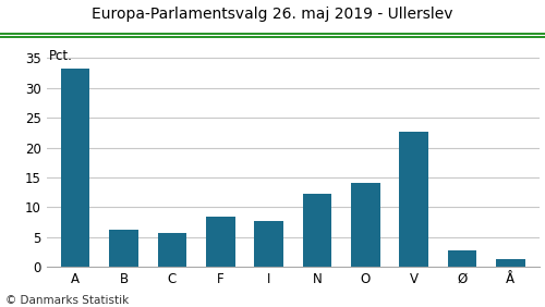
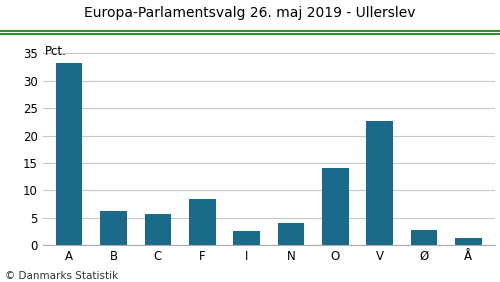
I: 7.8 -> 2.7
N: 12.2 -> 4.0
